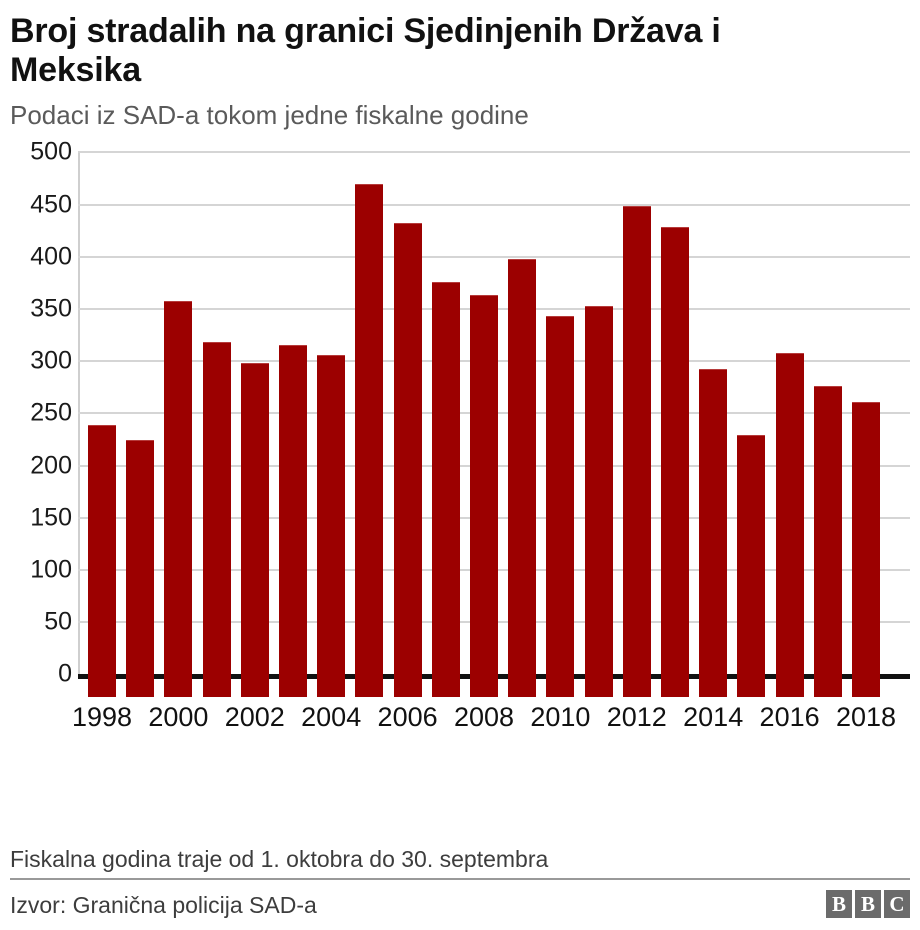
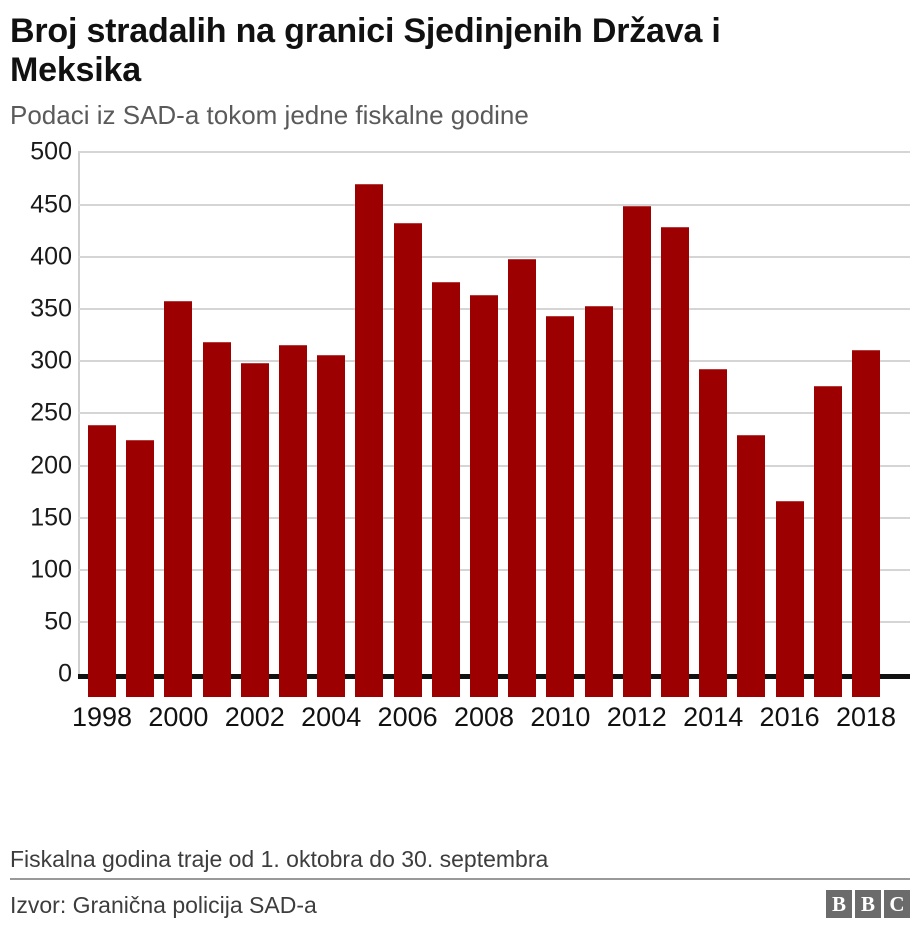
2016: 330 -> 188
2018: 283 -> 333
